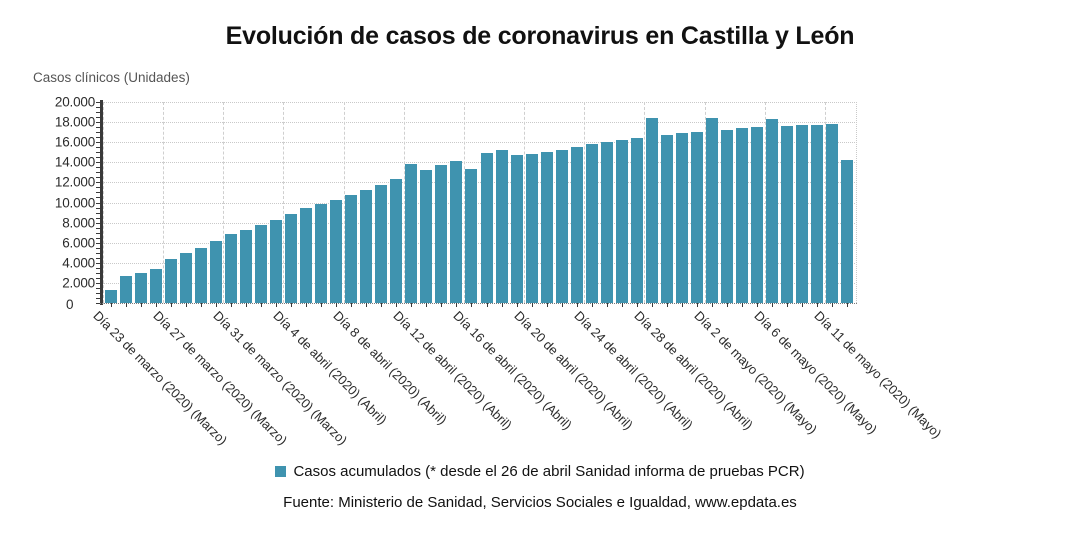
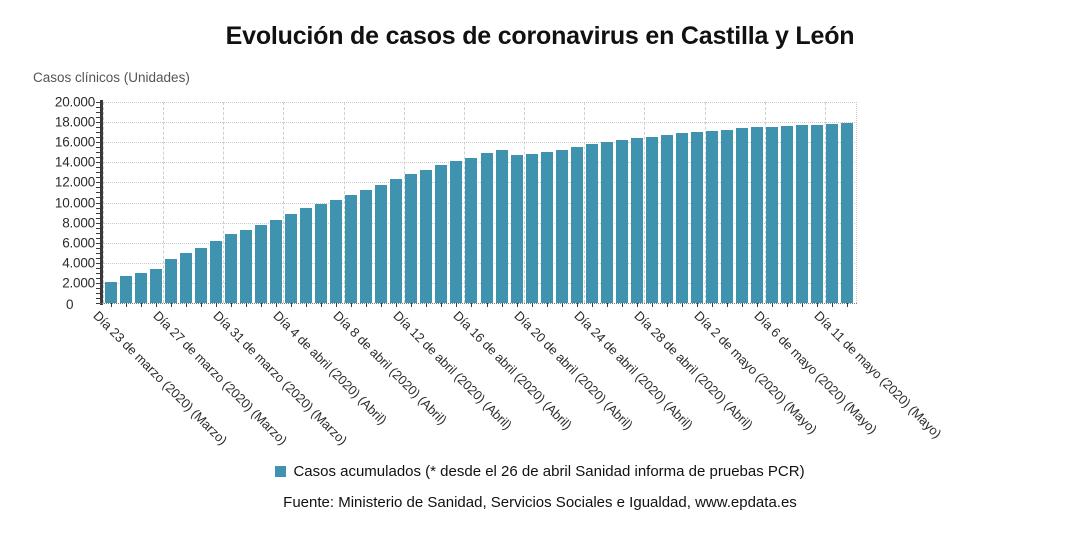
Día 23 de marzo (2020) (Marzo): 1300 -> 2100
Día 12 de abril (2020) (Abril): 13800 -> 12800
Día 16 de abril (2020) (Abril): 13300 -> 14400
Día 28 de abril (2020) (Abril): 18400 -> 16500
Día 2 de mayo (2020) (Mayo): 18400 -> 17100
Día 6 de mayo (2020) (Mayo): 18300 -> 17600
Día 11 de mayo (2020) (Mayo): 14200 -> 17900
